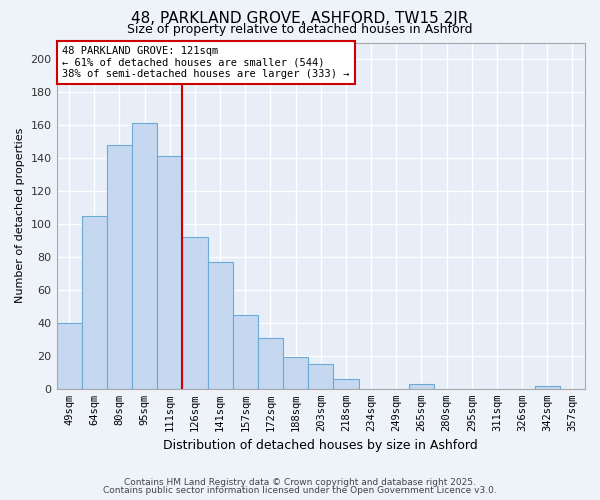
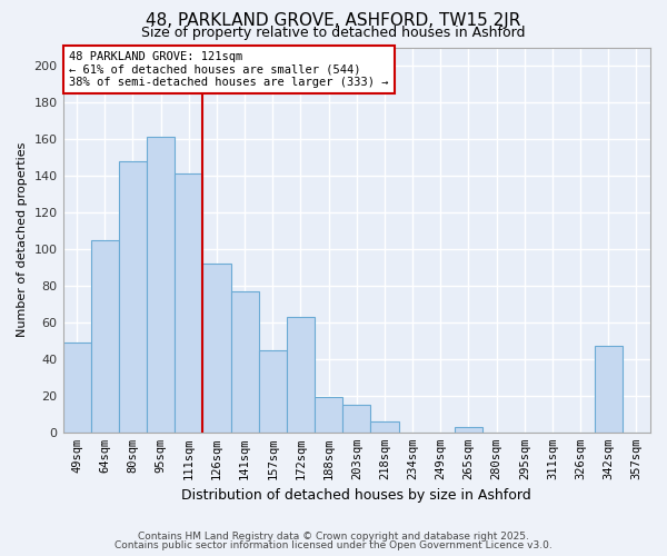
49sqm: 40 -> 49
172sqm: 31 -> 63
342sqm: 2 -> 47
